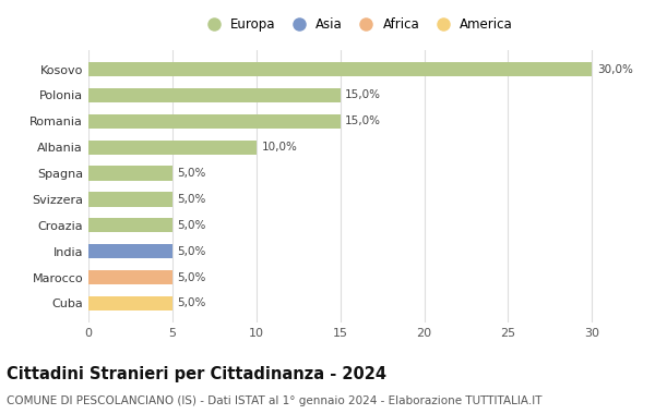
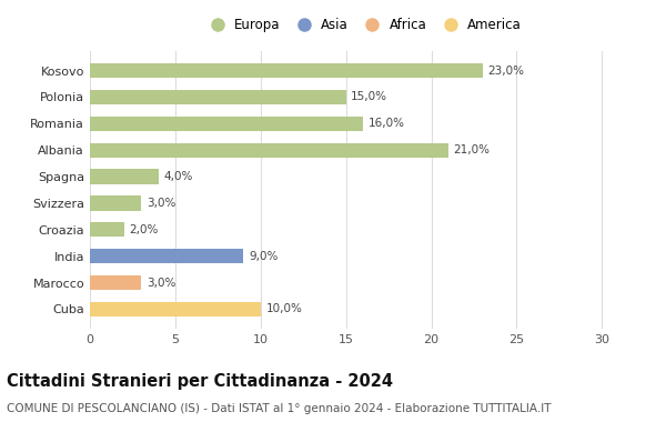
Kosovo: 30,0% -> 23,0%
Romania: 15,0% -> 16,0%
Albania: 10,0% -> 21,0%
Spagna: 5,0% -> 4,0%
Svizzera: 5,0% -> 3,0%
Croazia: 5,0% -> 2,0%
India: 5,0% -> 9,0%
Marocco: 5,0% -> 3,0%
Cuba: 5,0% -> 10,0%
